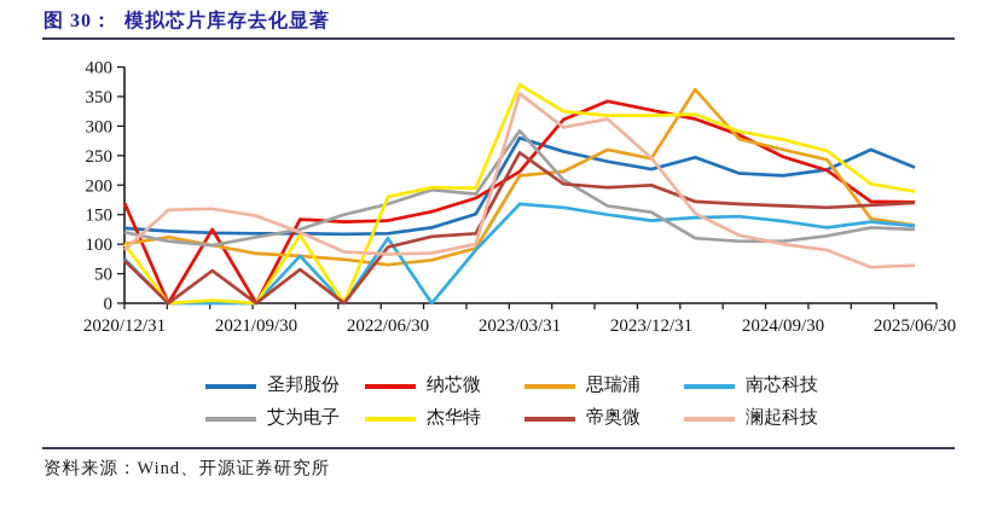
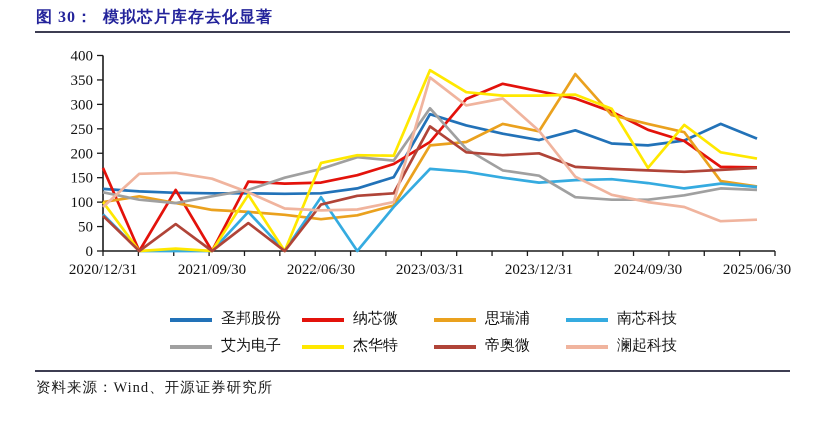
杰华特/2024/09/30: 280 -> 170
